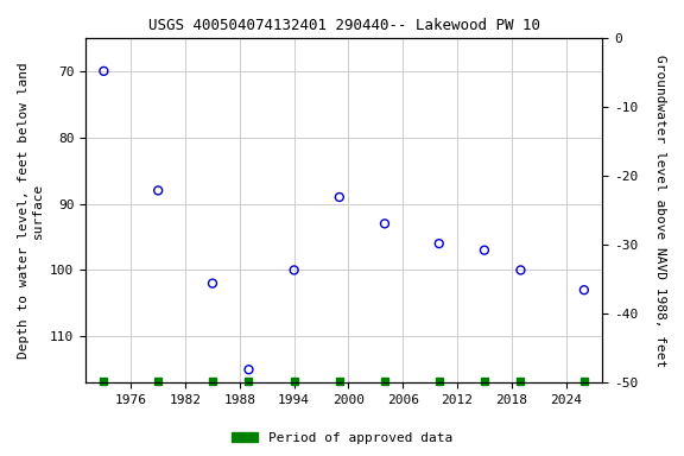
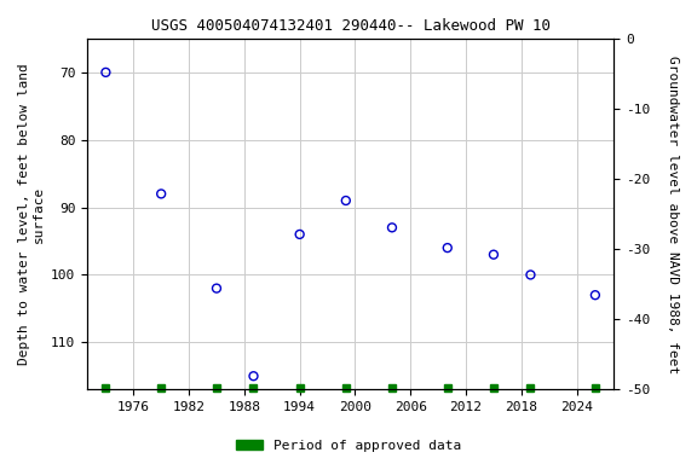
1994: 100 -> 94
